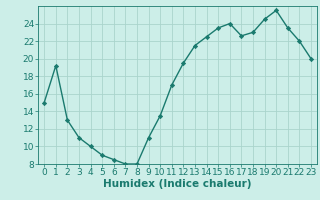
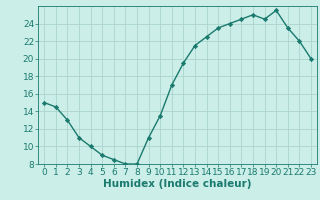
1: 19.2 -> 14.5
17: 22.6 -> 24.5
18: 23.0 -> 25.0
